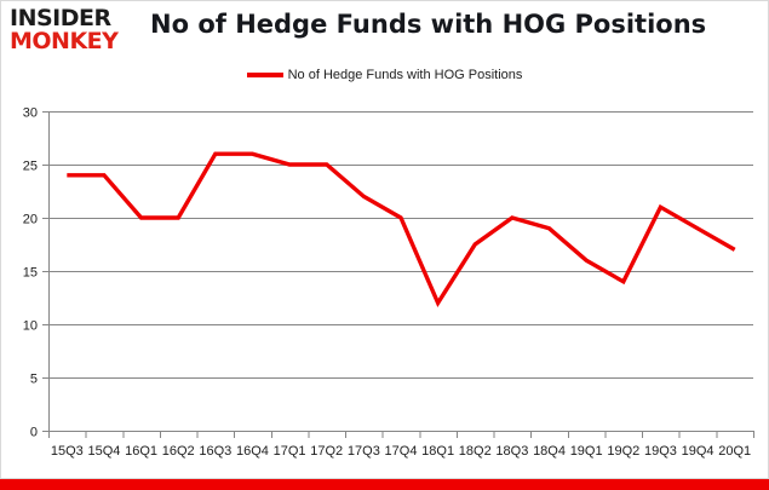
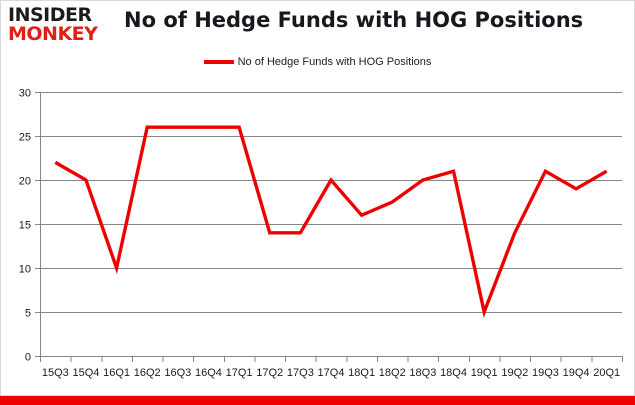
15Q3: 24 -> 22
15Q4: 24 -> 20
16Q1: 20 -> 10
16Q2: 20 -> 26
17Q1: 25 -> 26
17Q2: 25 -> 14
17Q3: 22 -> 14
18Q1: 12 -> 16
18Q4: 19 -> 21
19Q1: 16 -> 5
20Q1: 17 -> 21
